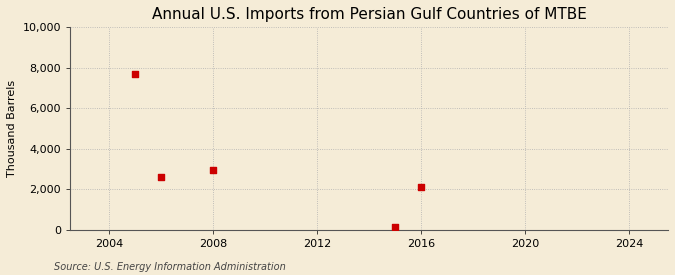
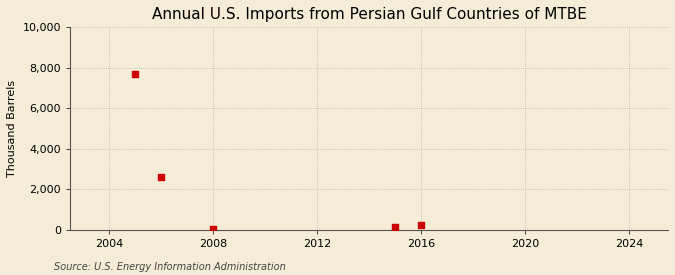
2008: 2,950 -> 50
2016: 2,100 -> 220
